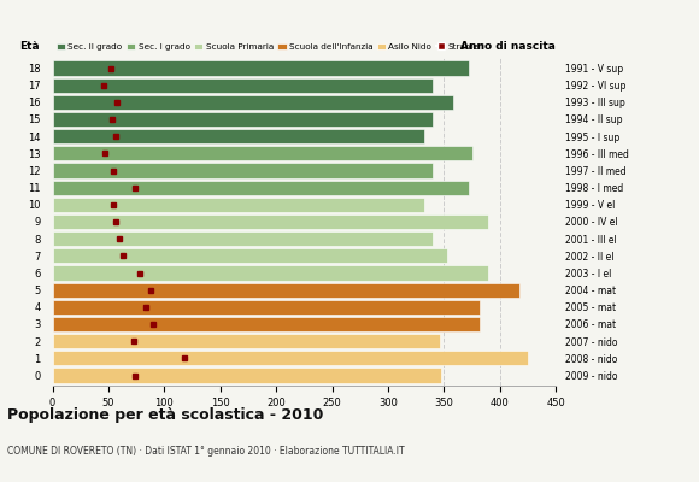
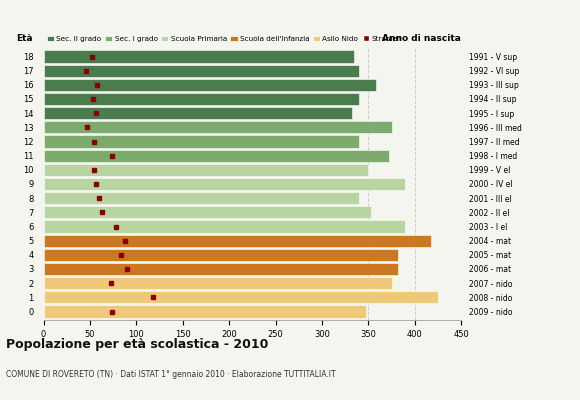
18: 372 -> 335
10: 332 -> 350
2: 346 -> 375
